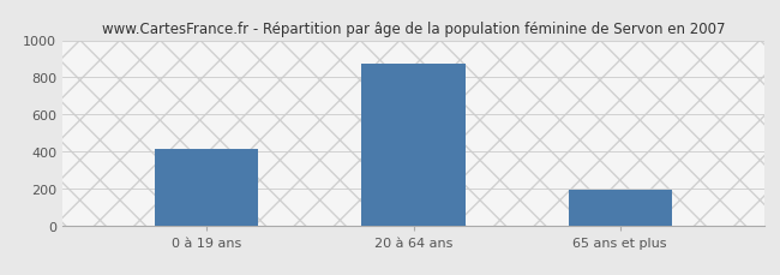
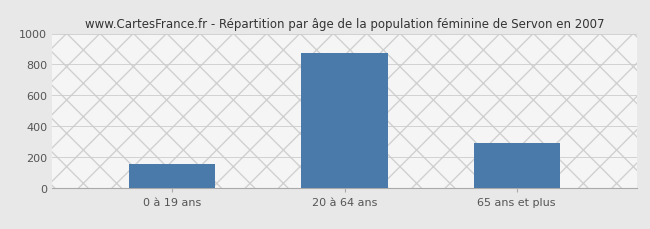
0 à 19 ans: 420 -> 150
65 ans et plus: 190 -> 290
